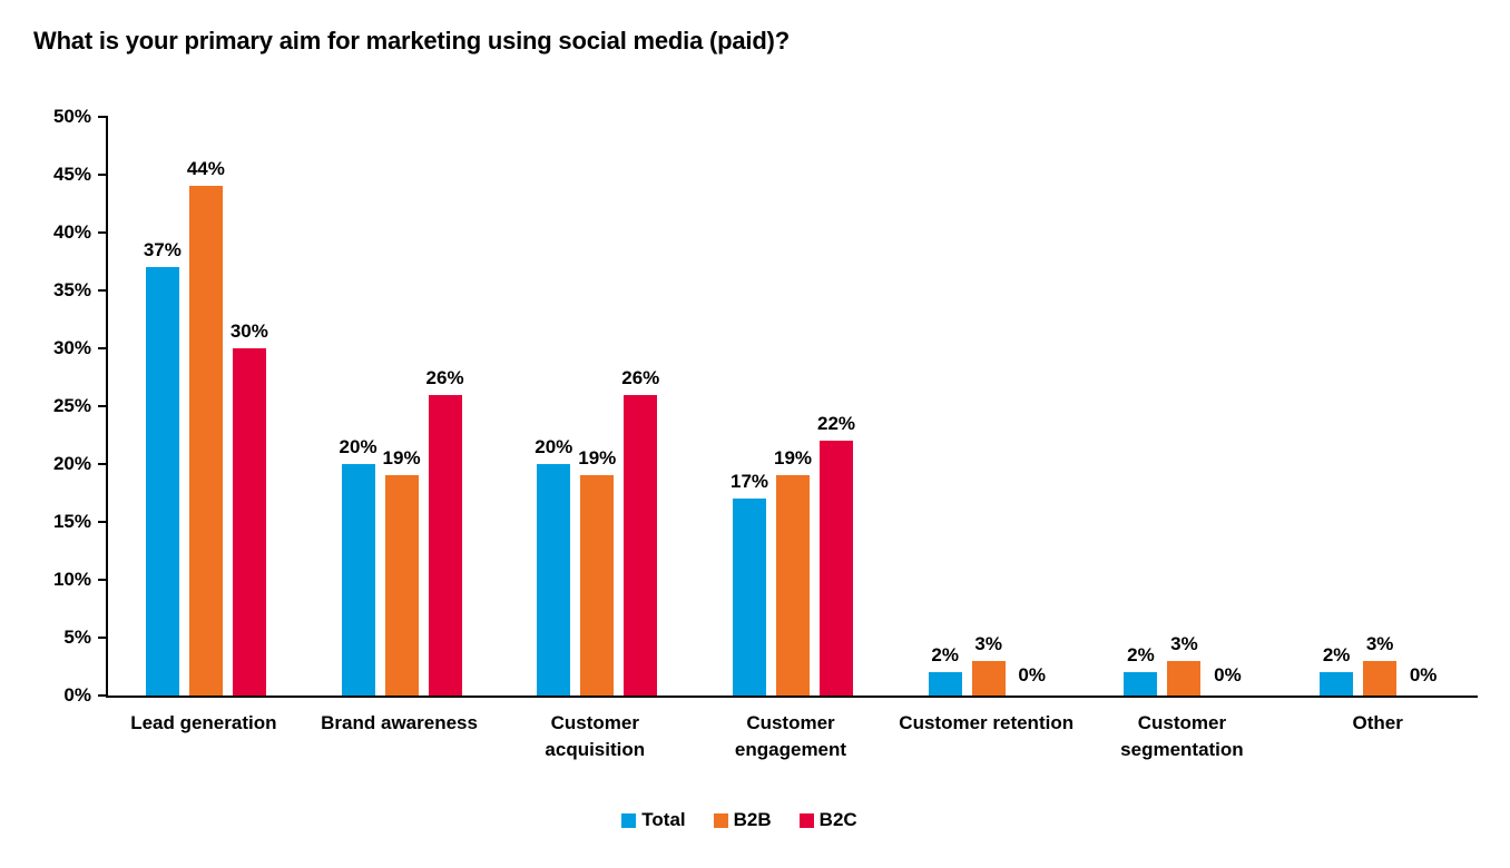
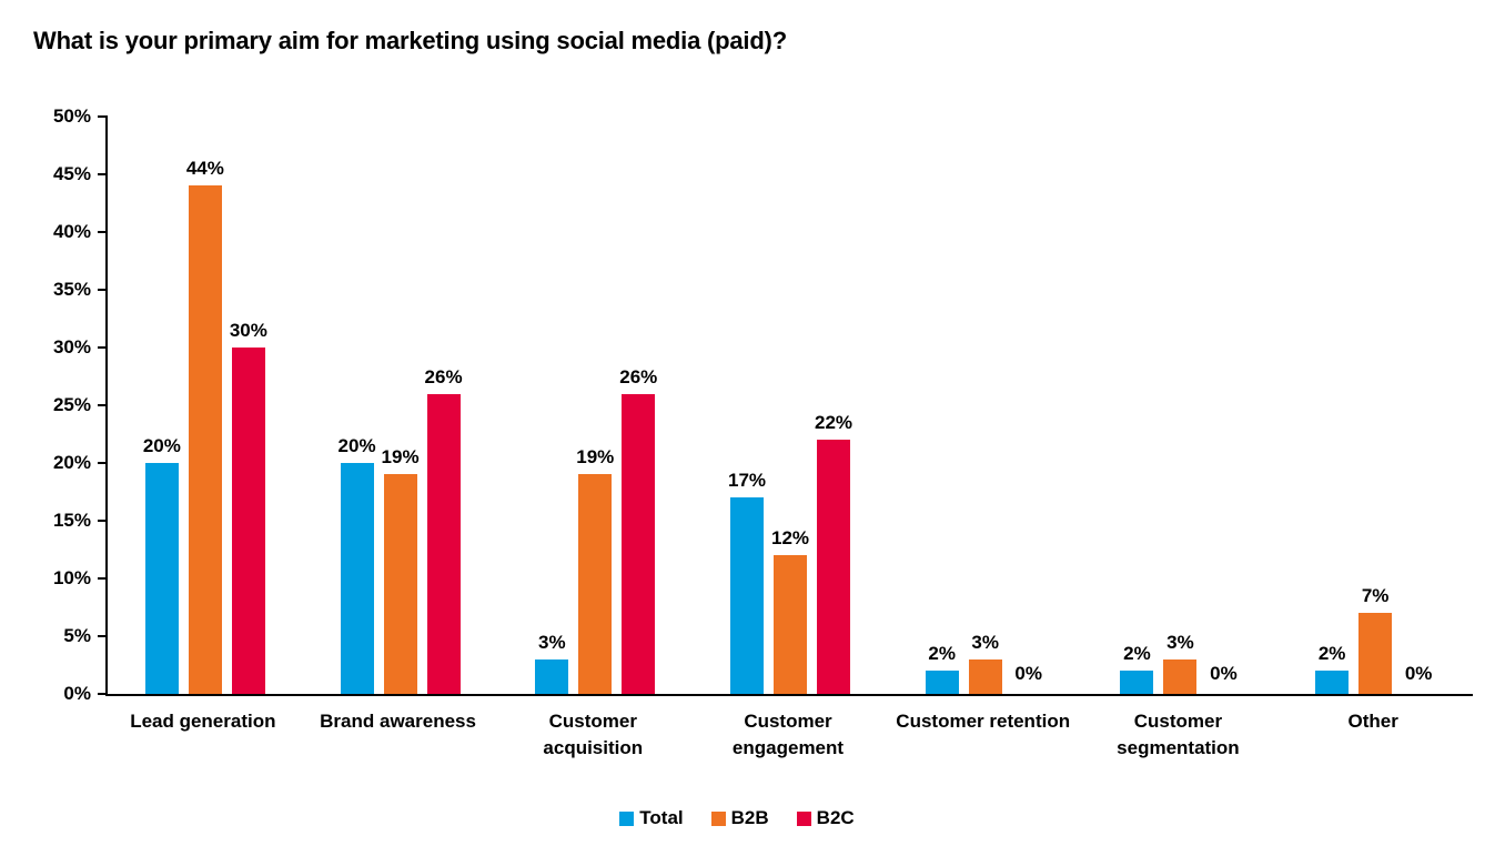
Total/Lead generation: 37% -> 20%
Total/Customer acquisition: 20% -> 3%
B2B/Customer engagement: 19% -> 12%
B2B/Other: 3% -> 7%
